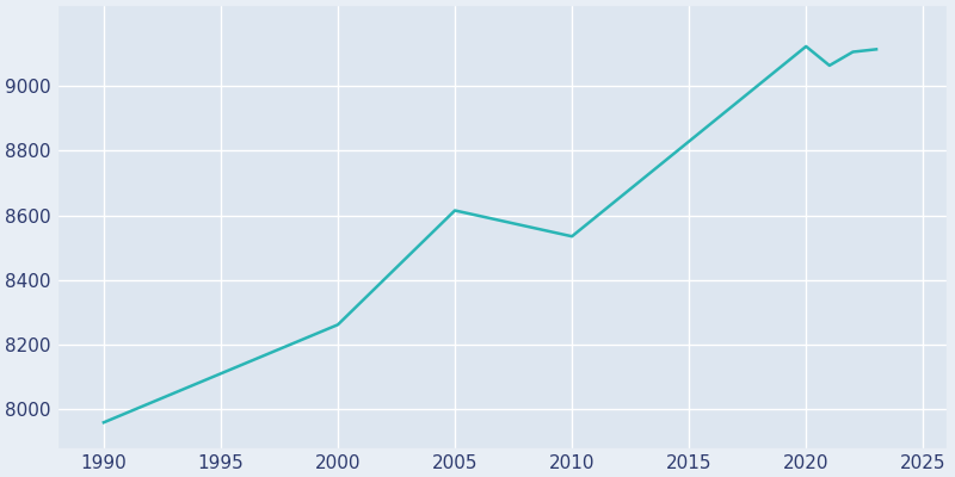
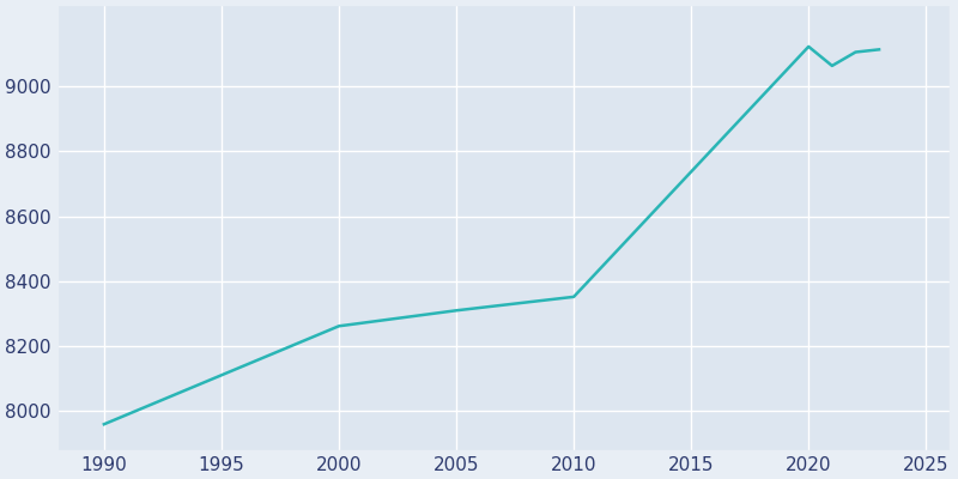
2005: 8615 -> 8310
2010: 8535 -> 8352
